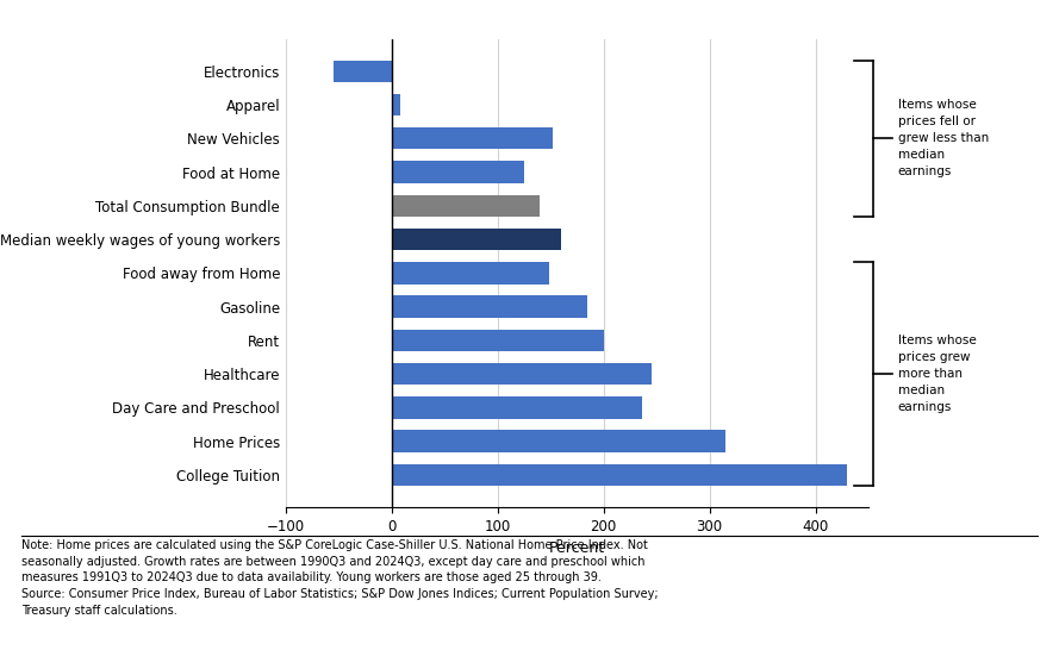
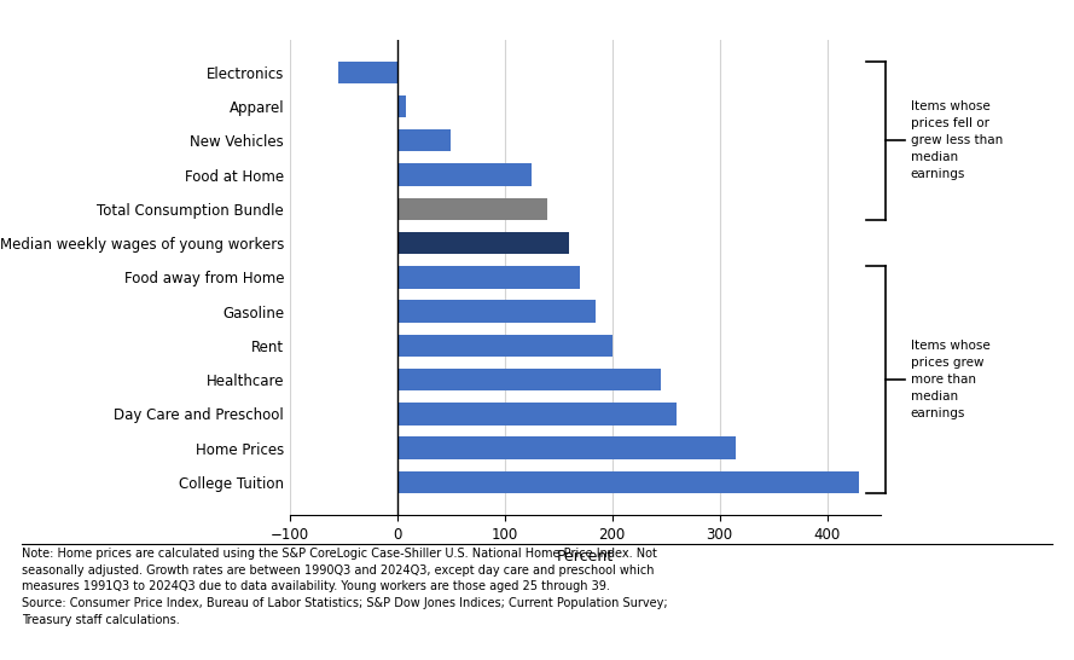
New Vehicles: 152 -> 50
Food away from Home: 148 -> 170
Day Care and Preschool: 236 -> 260
